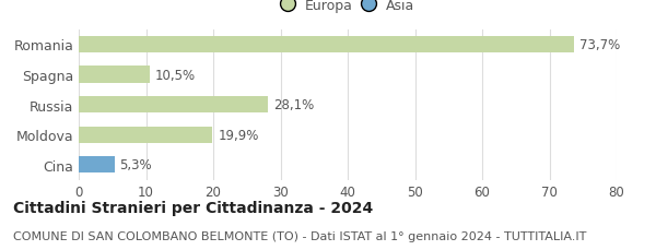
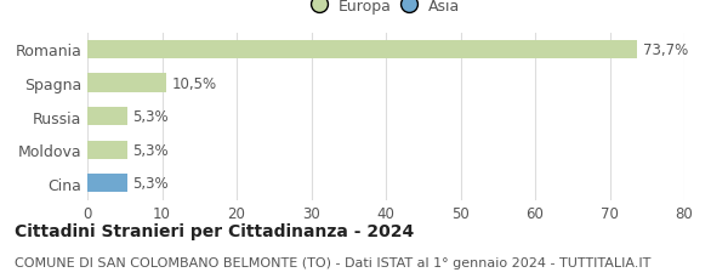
Russia: 28,1% -> 5,3%
Moldova: 19,9% -> 5,3%
